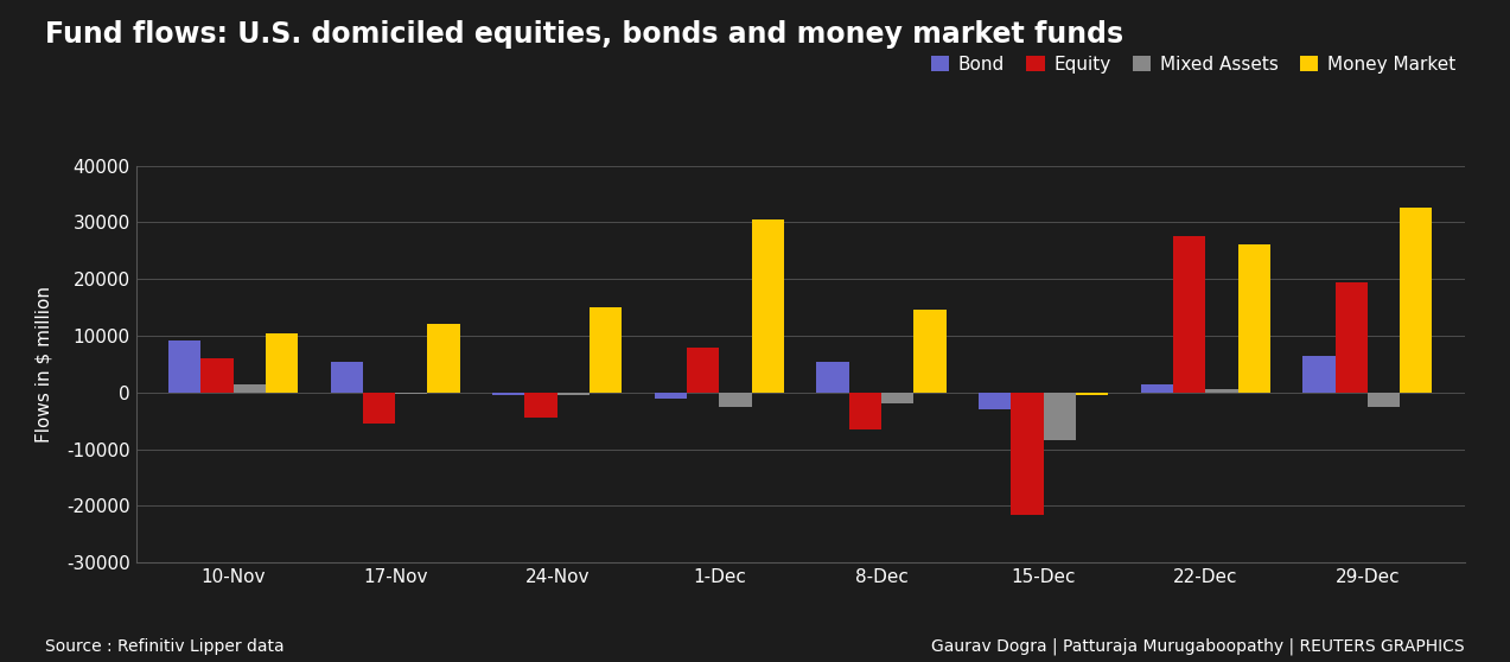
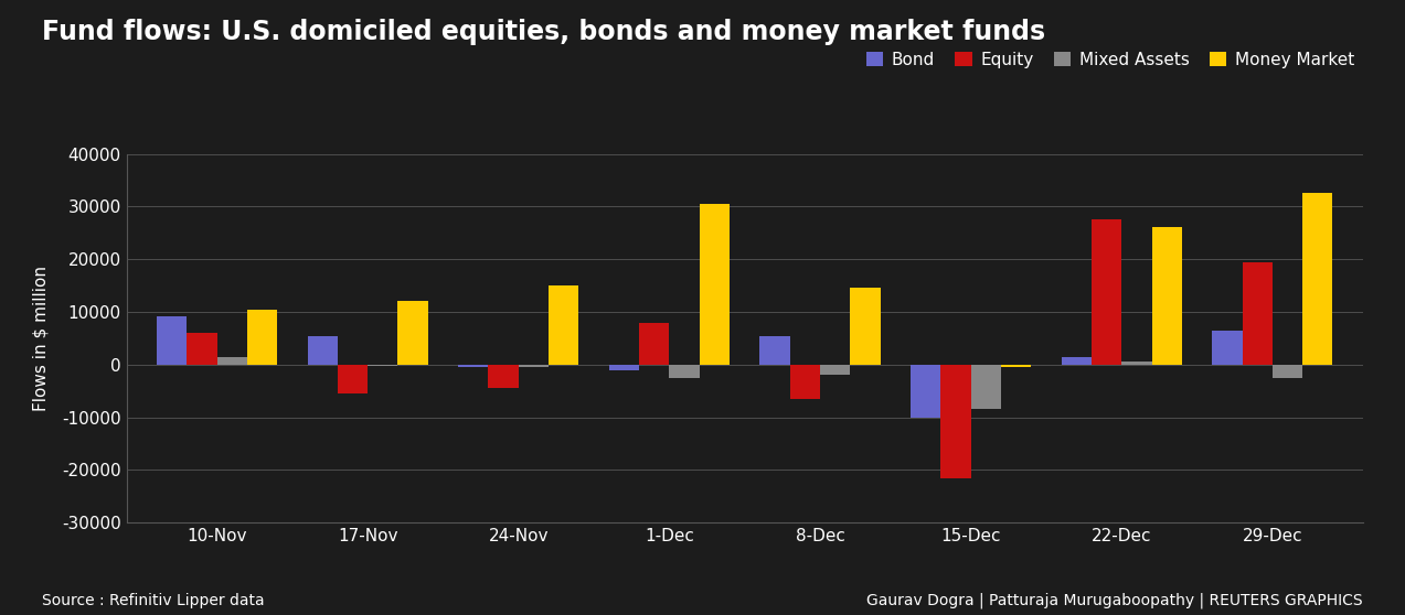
Bond/15-Dec: -3000 -> -10000
